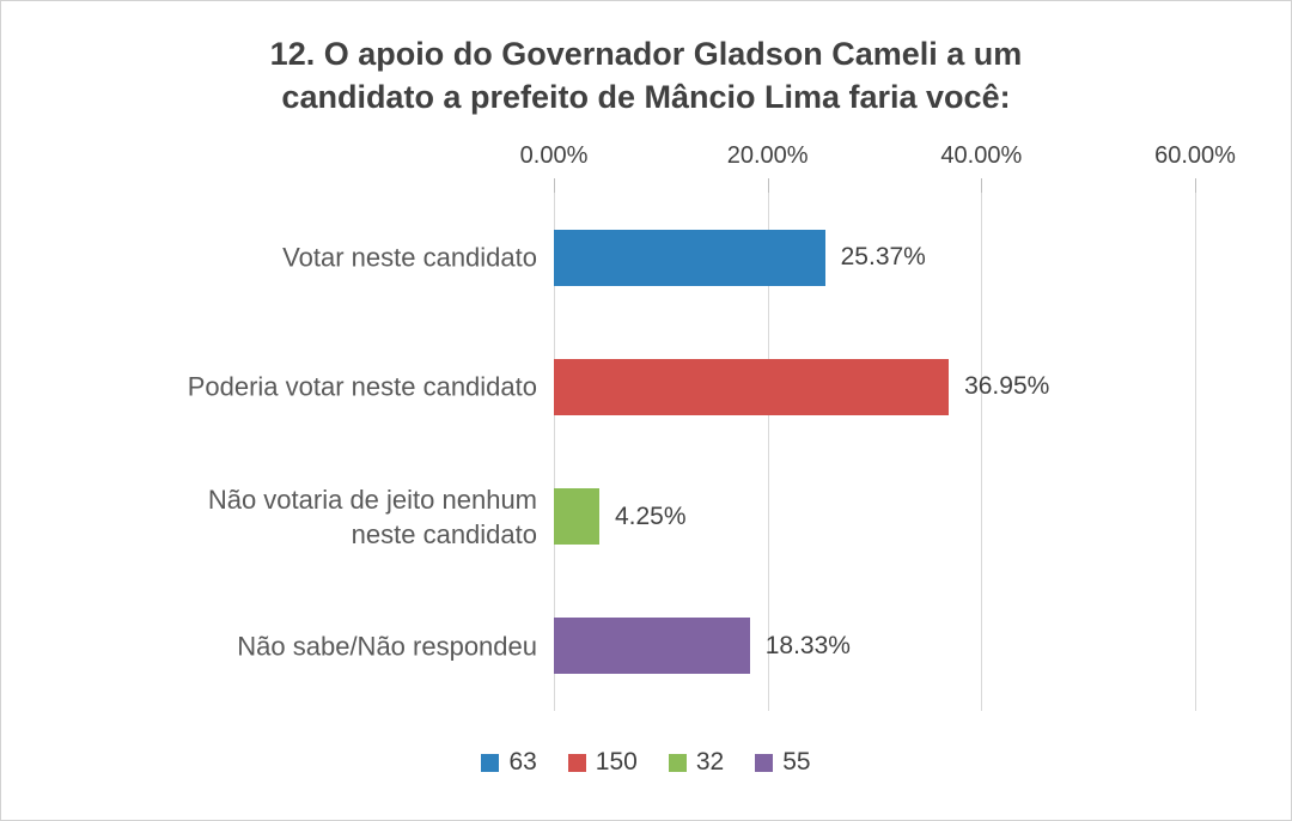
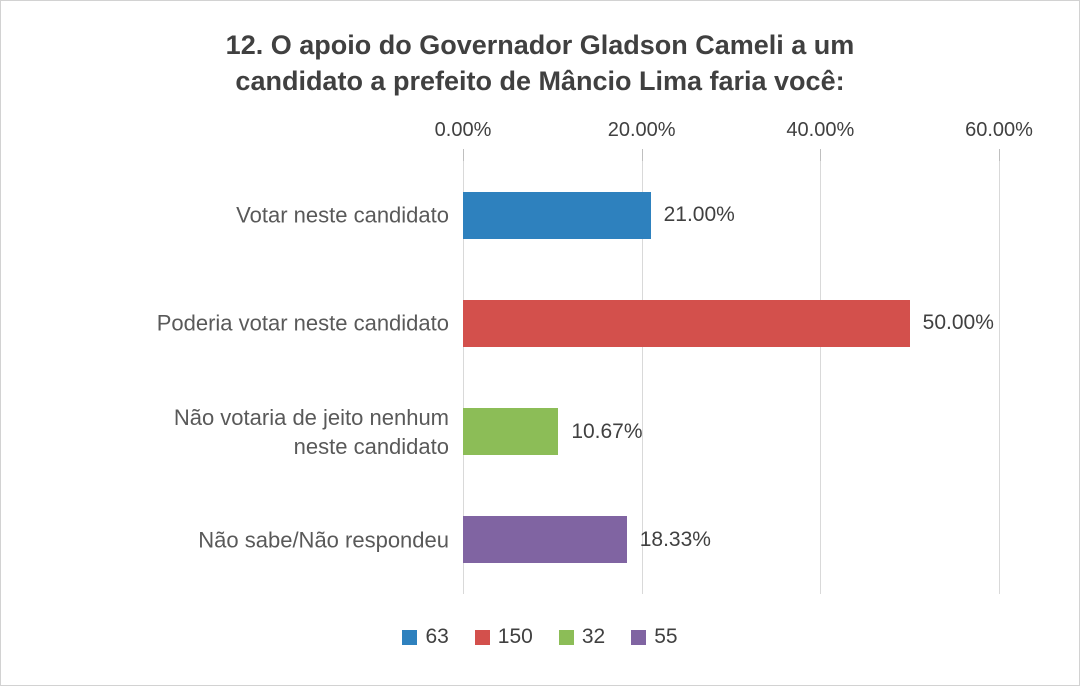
Votar neste candidato: 25.37% -> 21.00%
Poderia votar neste candidato: 36.95% -> 50.00%
Não votaria de jeito nenhum neste candidato: 4.25% -> 10.67%
